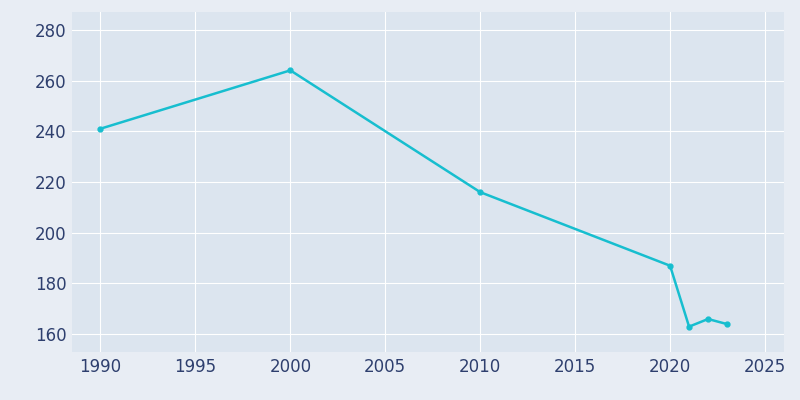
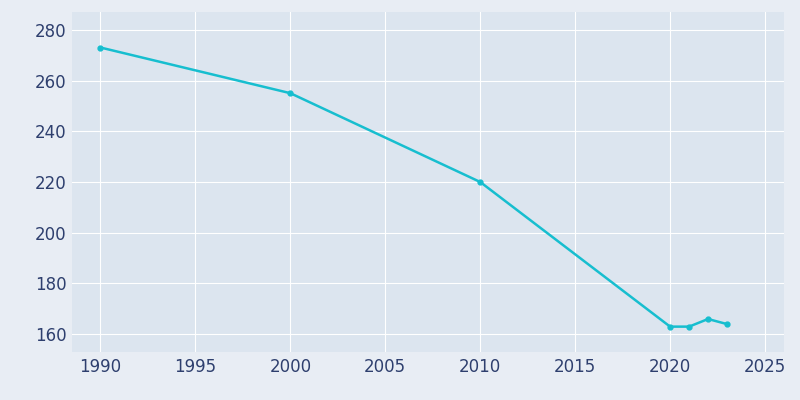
1990: 241 -> 273
2000: 264 -> 255
2010: 216 -> 220
2020: 187 -> 163
